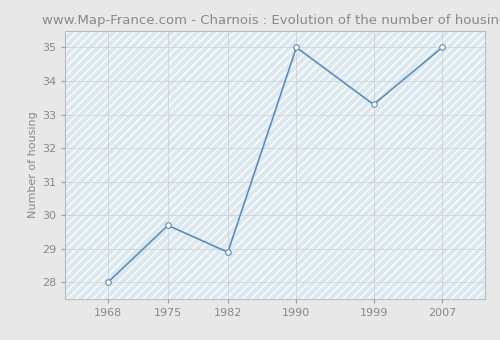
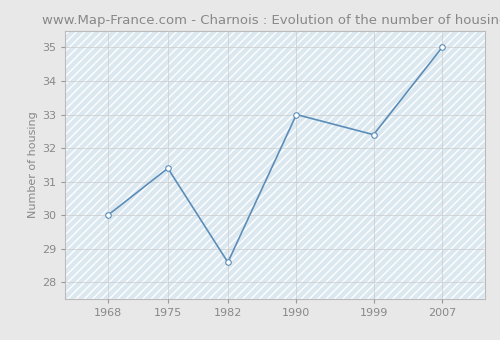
1968: 28.0 -> 30.0
1975: 29.7 -> 31.4
1982: 28.9 -> 28.6
1990: 35.0 -> 33.0
1999: 33.3 -> 32.4
